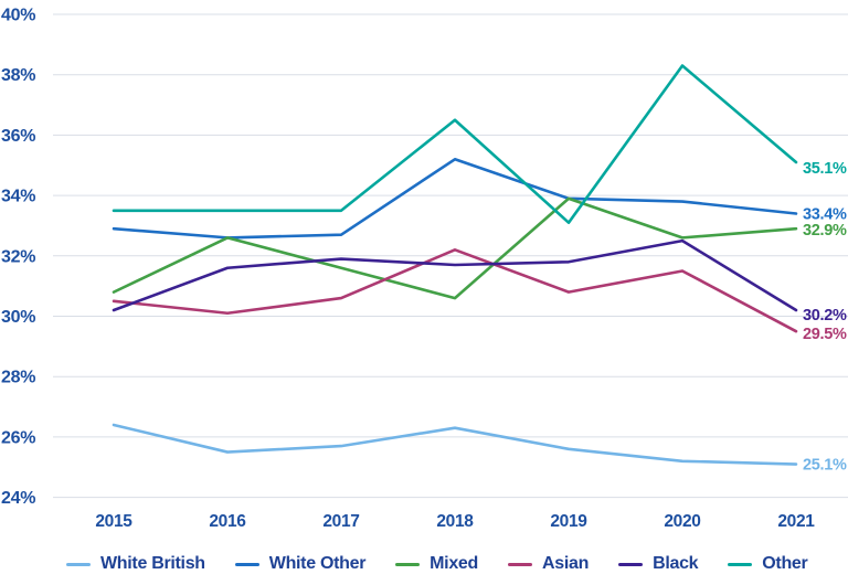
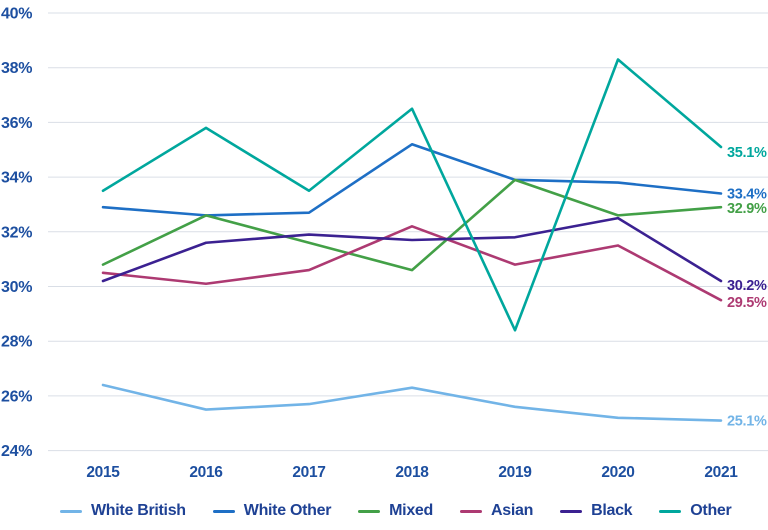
Other/2016: 33.5% -> 35.8%
Other/2019: 33.1% -> 28.4%
